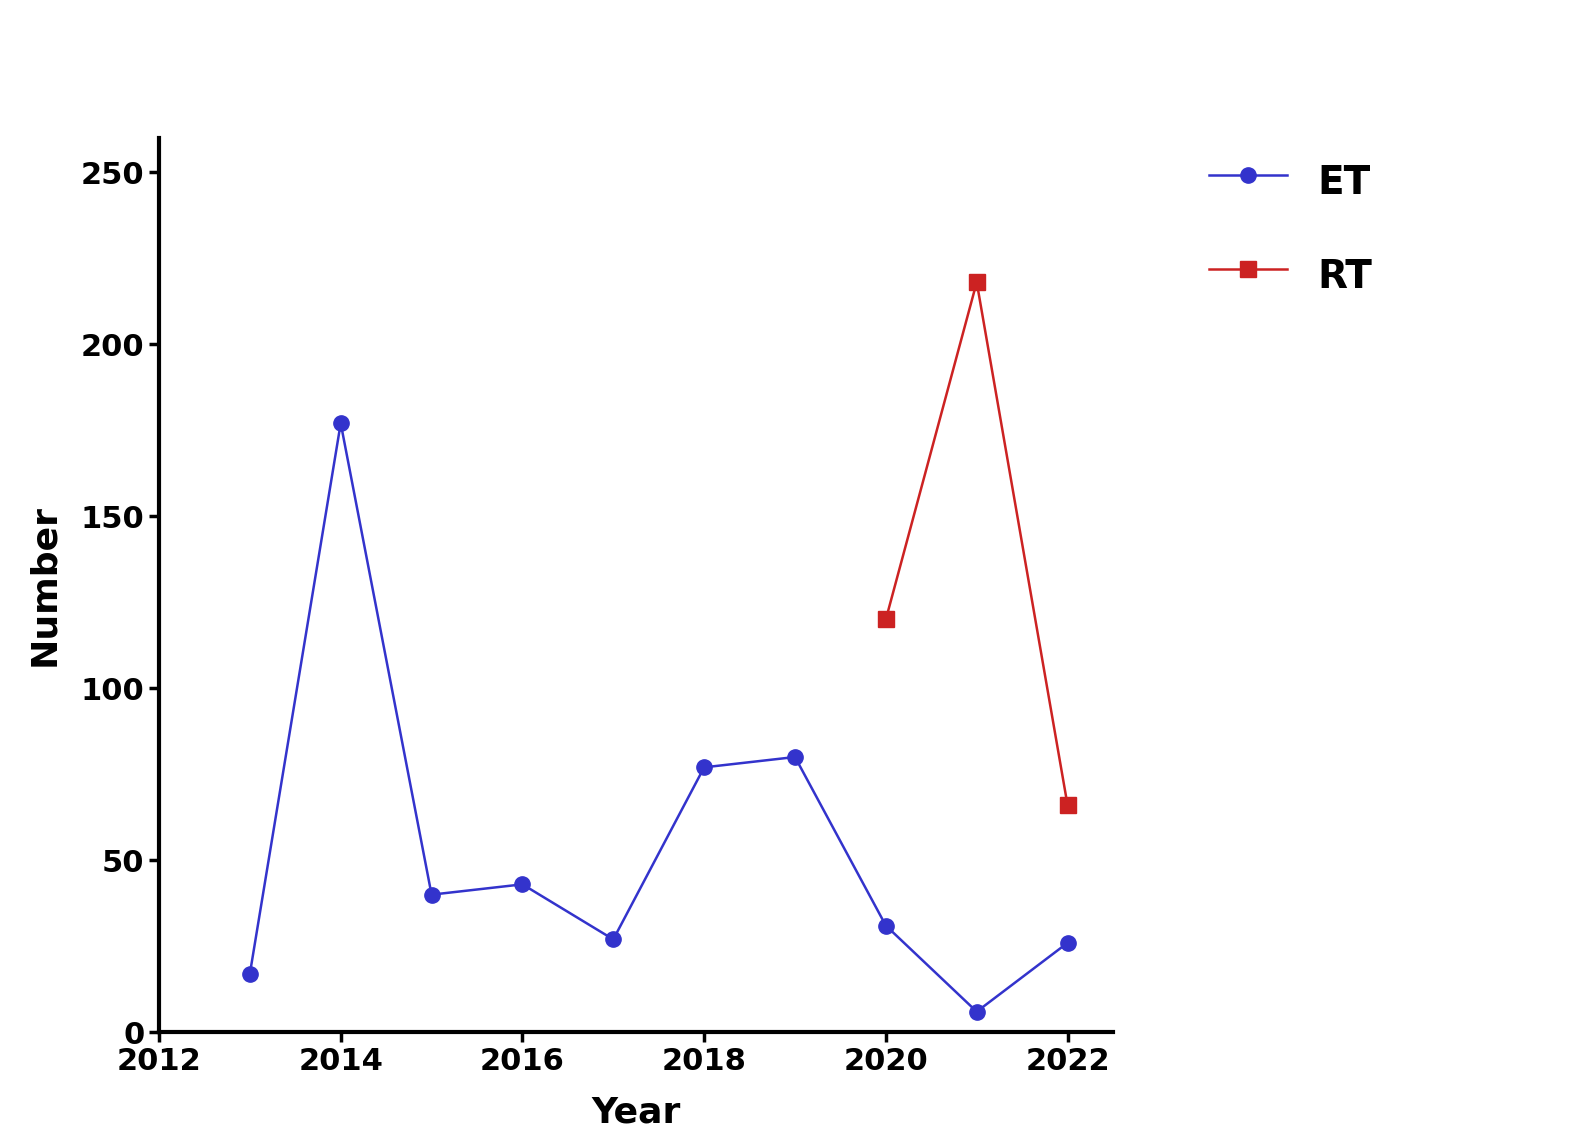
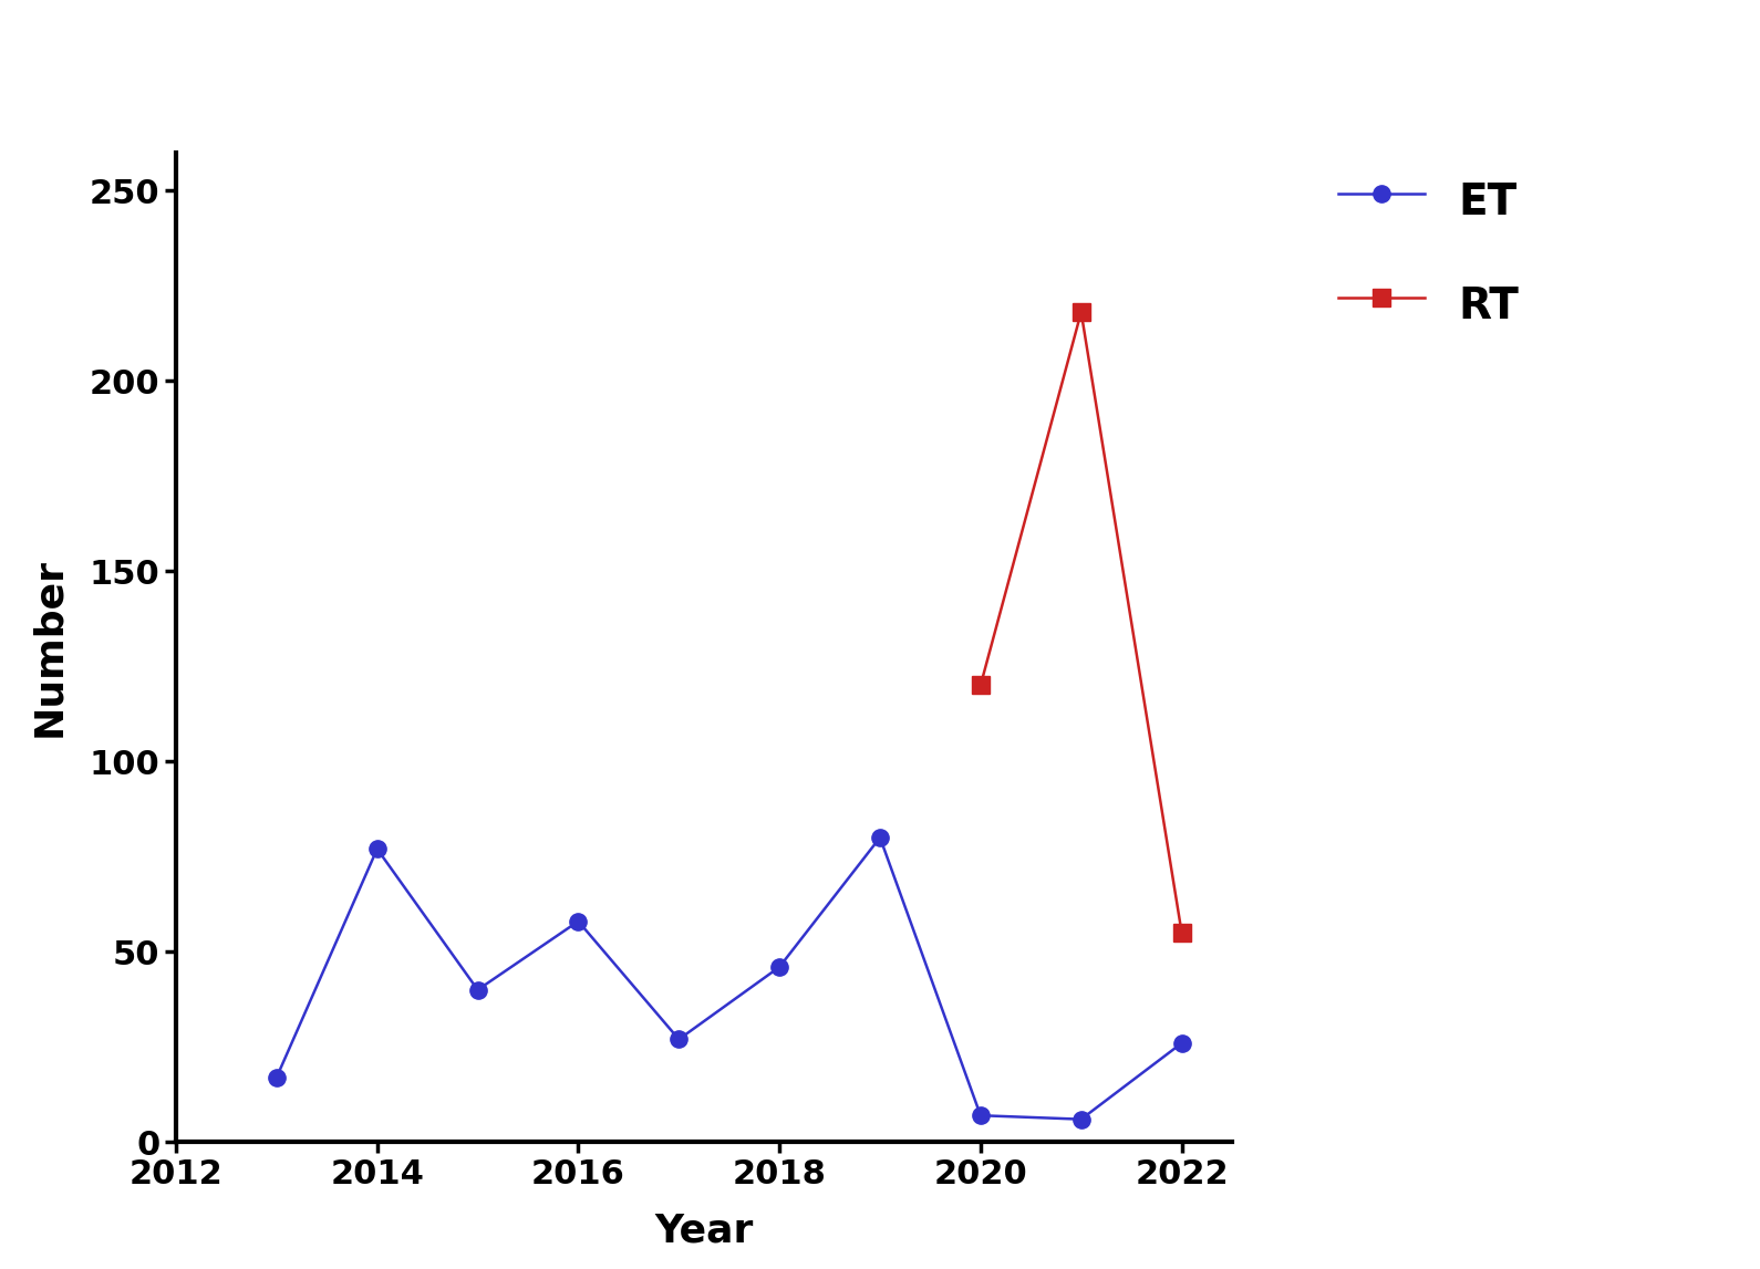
ET/2014: 177 -> 77
ET/2016: 43 -> 58
ET/2018: 77 -> 46
ET/2020: 31 -> 7
RT/2022: 66 -> 55
